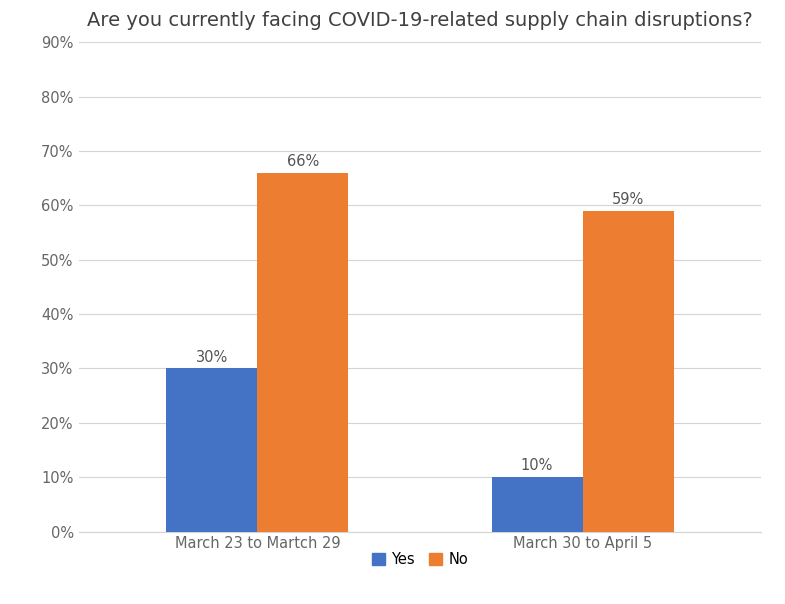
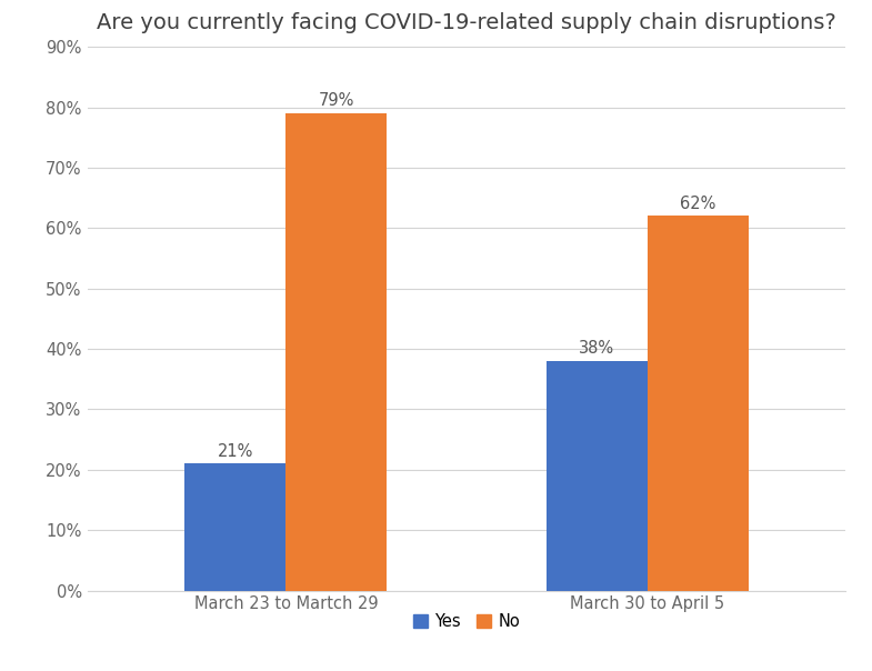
Yes/March 23 to Martch 29: 30% -> 21%
No/March 23 to Martch 29: 66% -> 79%
Yes/March 30 to April 5: 10% -> 38%
No/March 30 to April 5: 59% -> 62%
